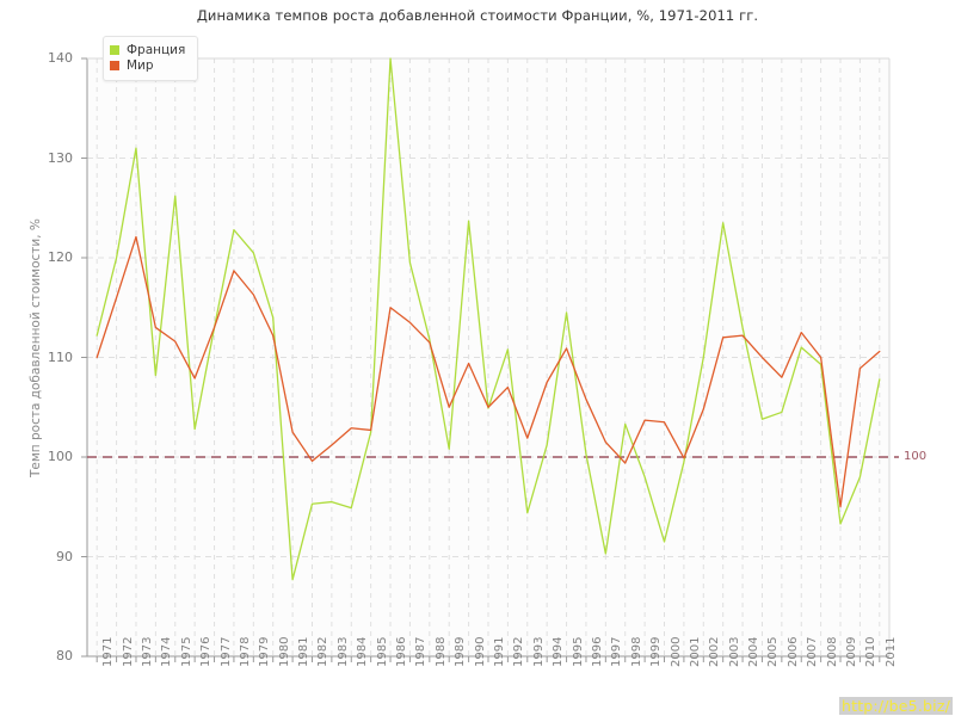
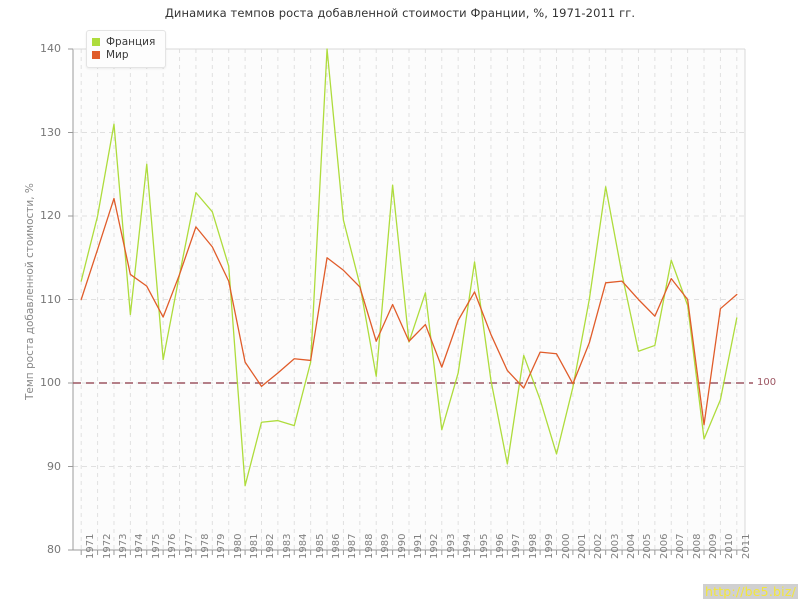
Франция/2007: 111 -> 115
